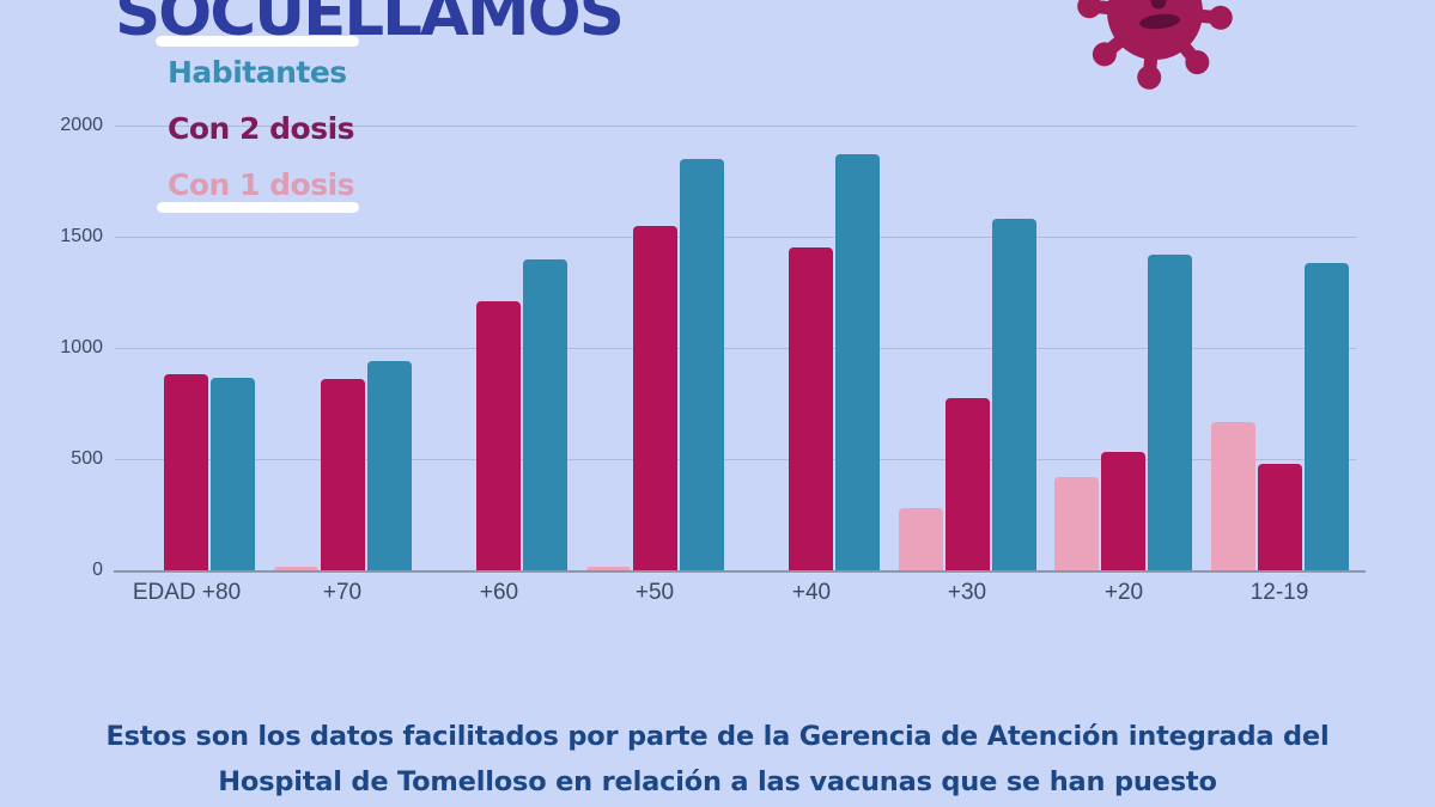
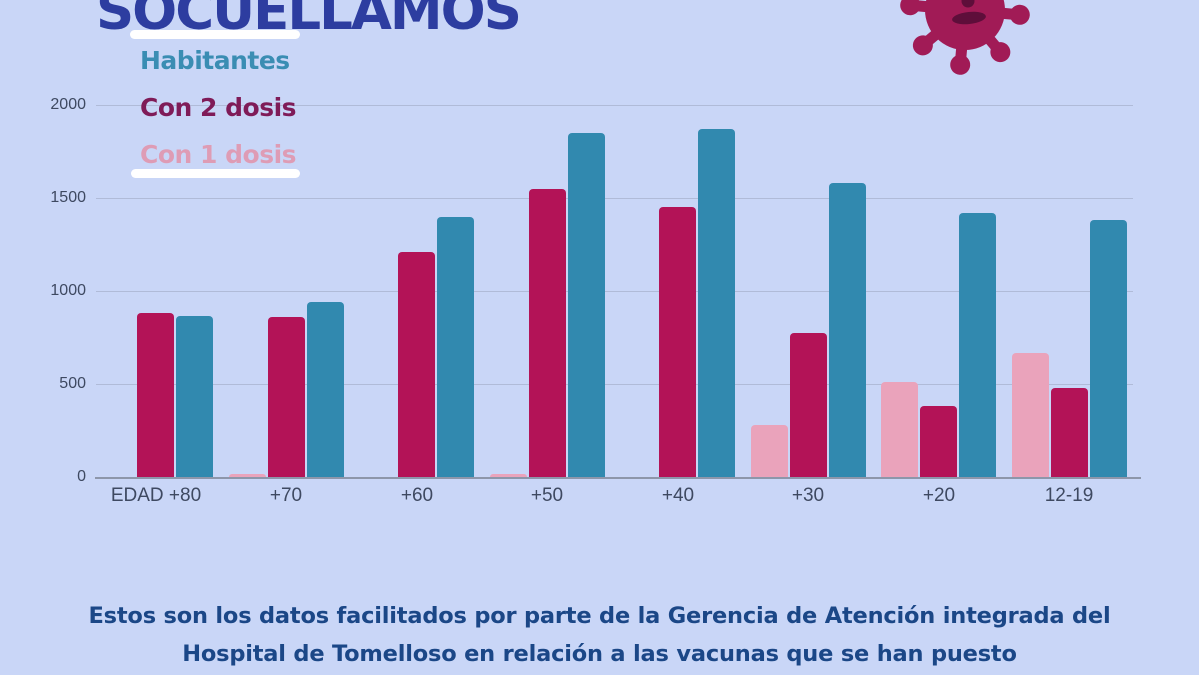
Con 1 dosis/+20: 420 -> 510
Con 2 dosis/+20: 530 -> 380
